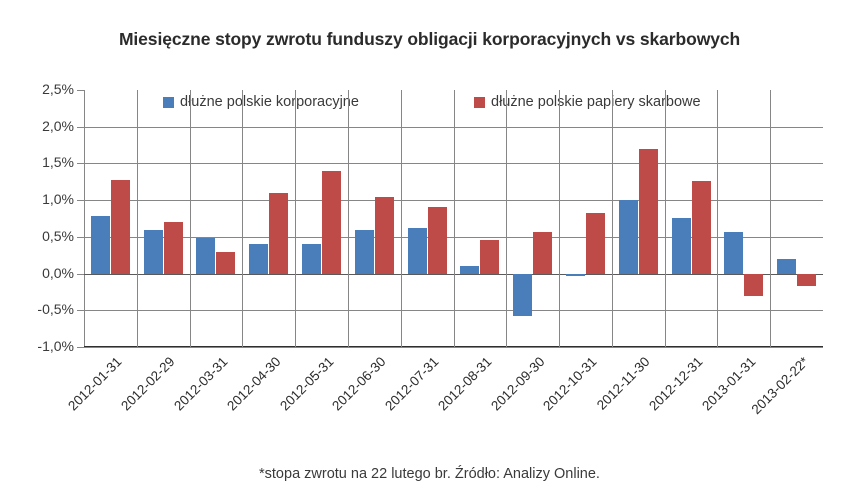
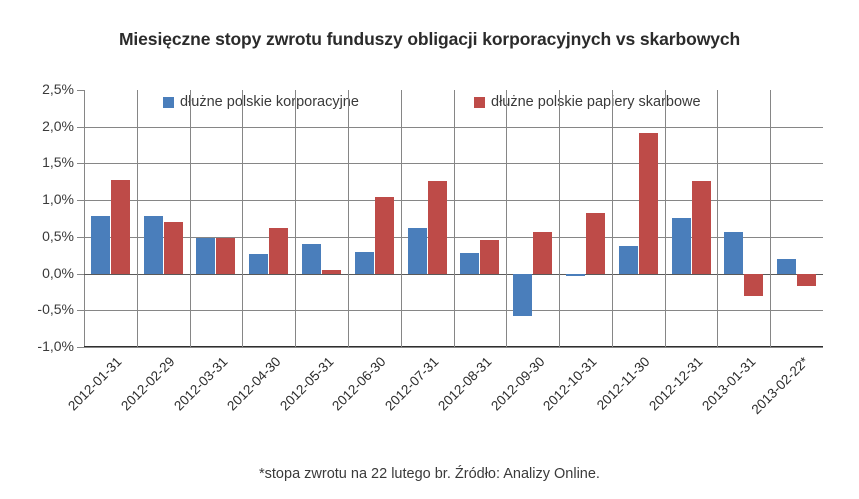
dłużne polskie korporacyjne/2012-02-29: 0,6% -> 0,8%
dłużne polskie papiery skarbowe/2012-03-31: 0,3% -> 0,5%
dłużne polskie korporacyjne/2012-04-30: 0,4% -> 0,3%
dłużne polskie papiery skarbowe/2012-04-30: 1,1% -> 0,6%
dłużne polskie papiery skarbowe/2012-05-31: 1,4% -> 0,1%
dłużne polskie korporacyjne/2012-06-30: 0,6% -> 0,3%
dłużne polskie papiery skarbowe/2012-07-31: 0,9% -> 1,3%
dłużne polskie korporacyjne/2012-08-31: 0,1% -> 0,3%
dłużne polskie korporacyjne/2012-11-30: 1,0% -> 0,4%
dłużne polskie papiery skarbowe/2012-11-30: 1,7% -> 1,9%
